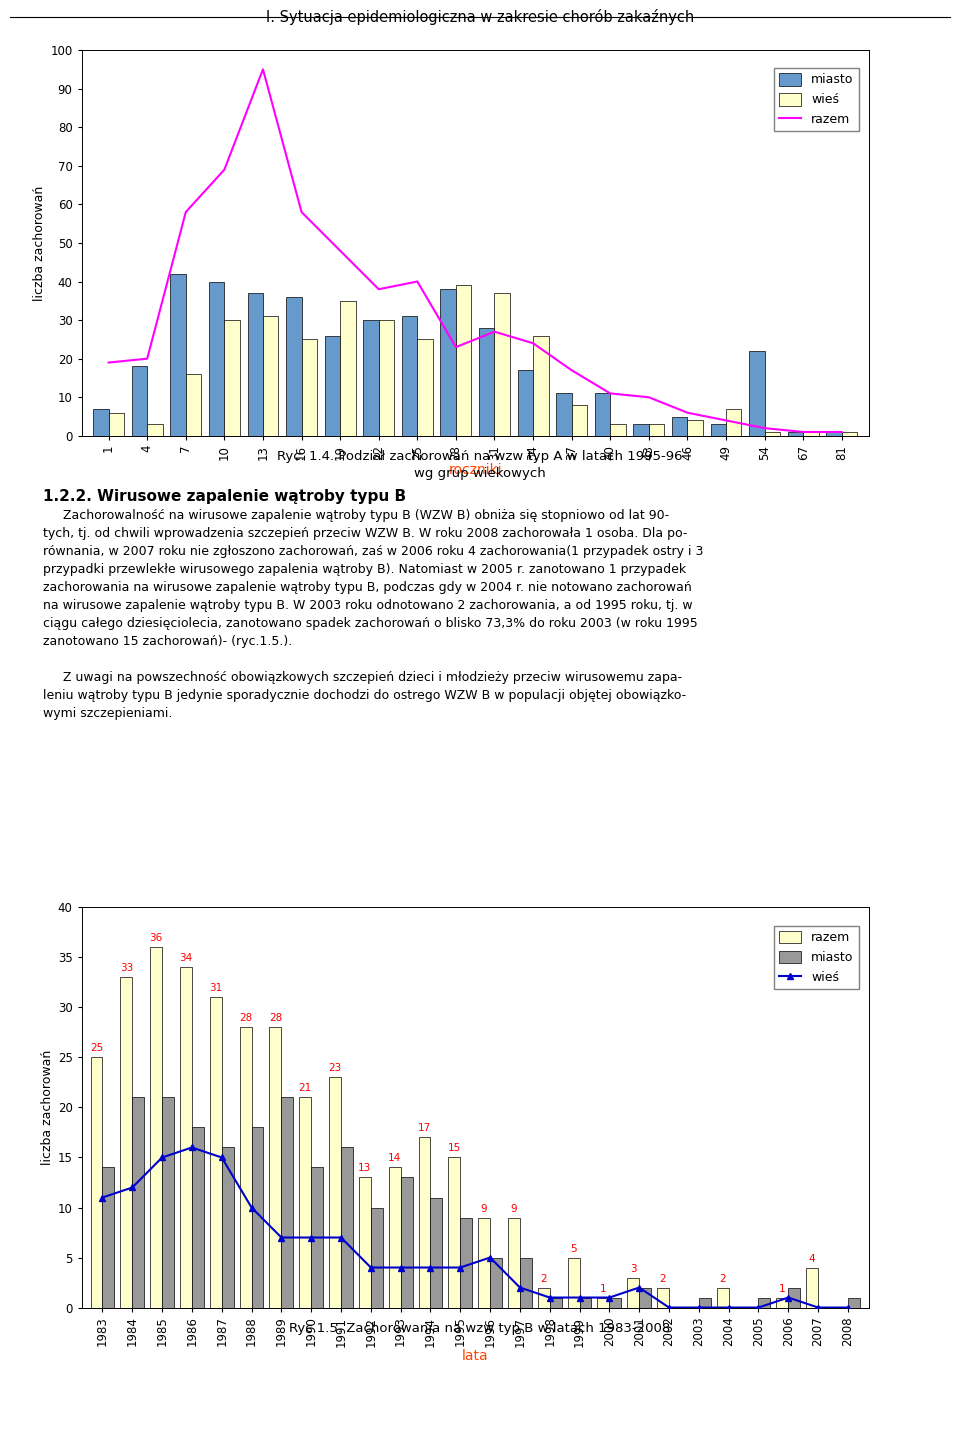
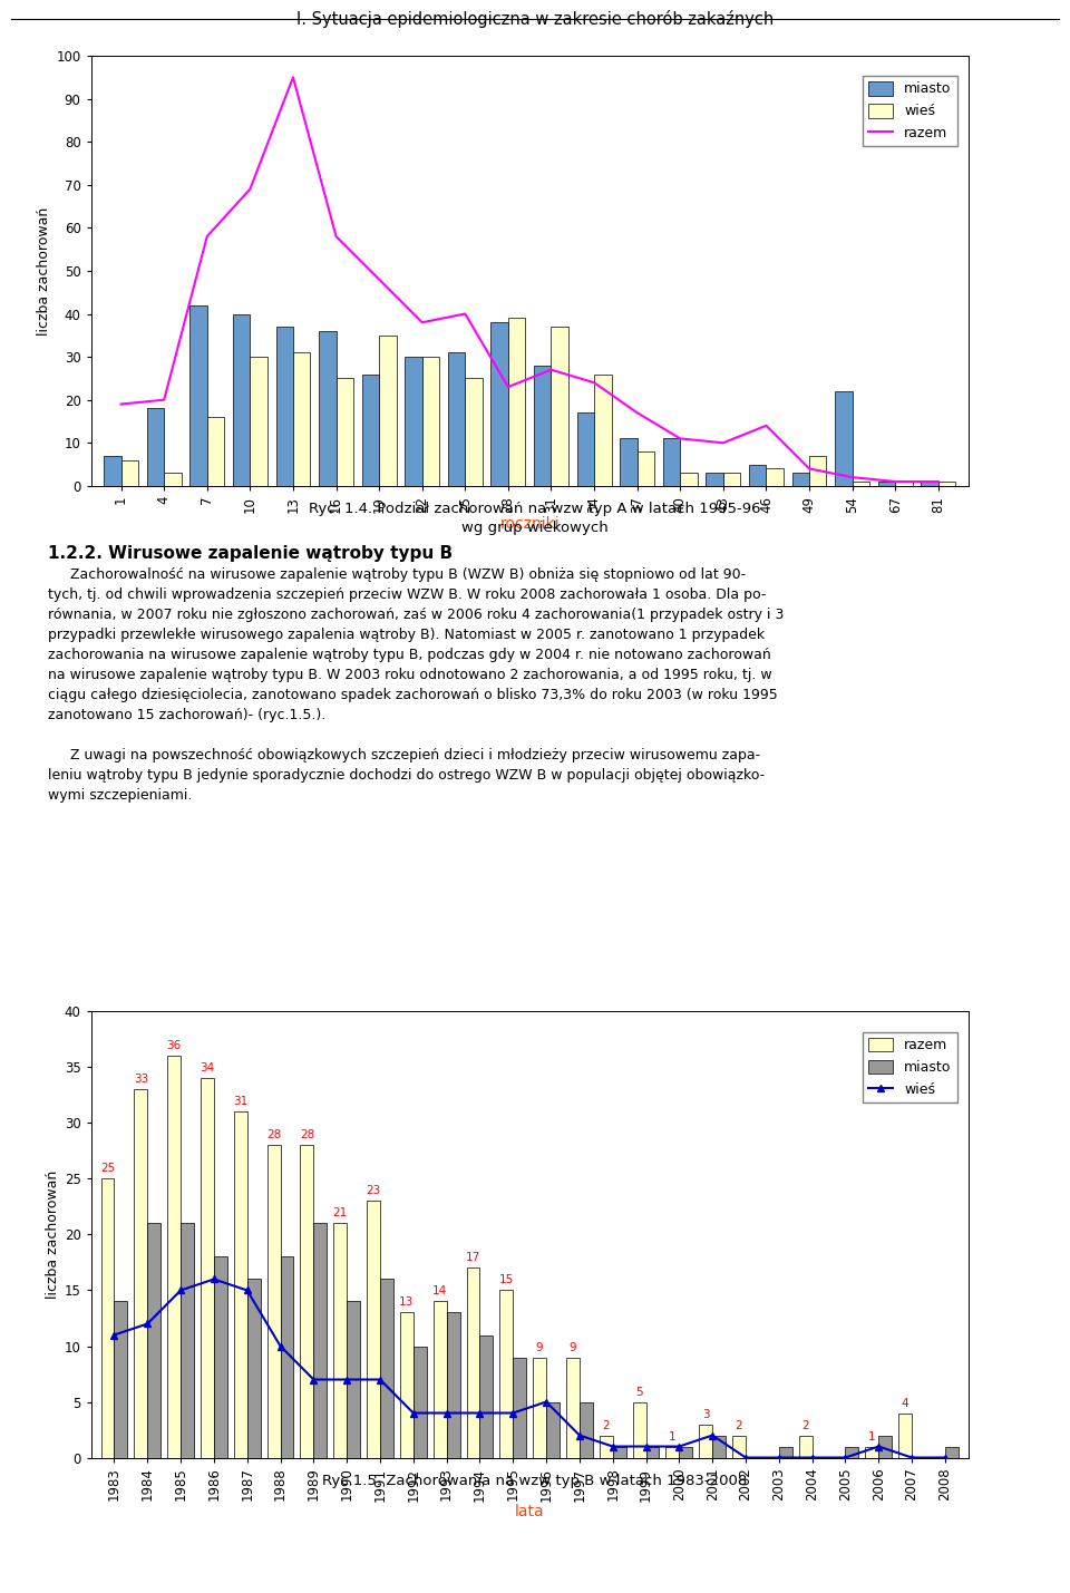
razem/46: 6 -> 14
